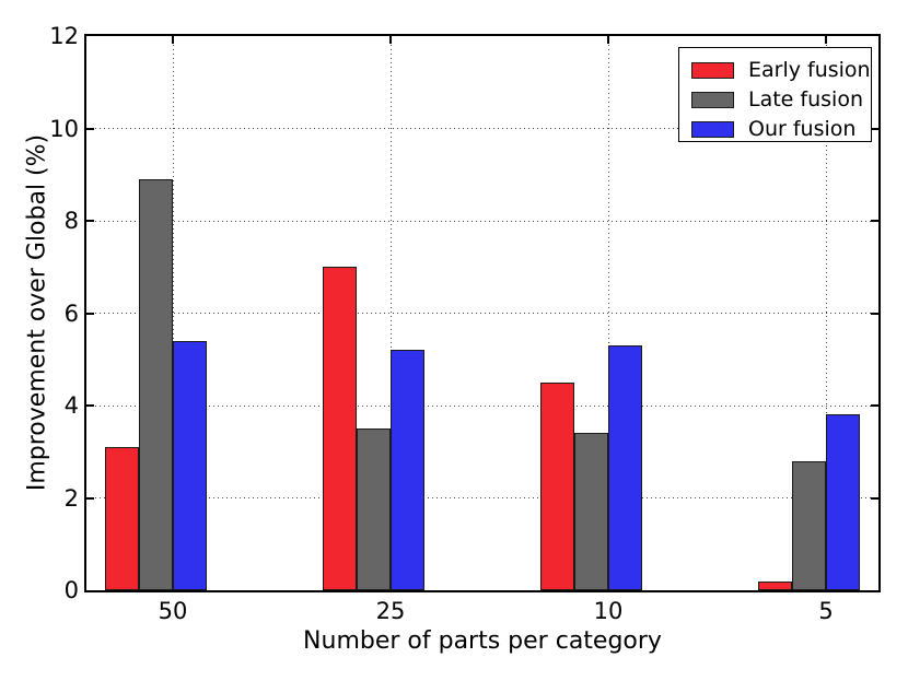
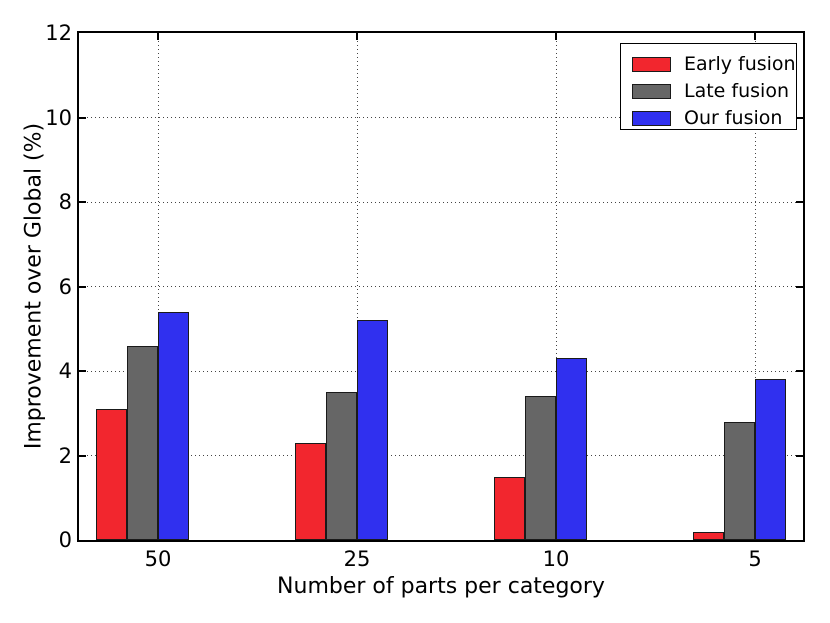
Late fusion/50: 8.9 -> 4.6
Early fusion/25: 7.0 -> 2.3
Early fusion/10: 4.5 -> 1.5
Our fusion/10: 5.3 -> 4.3
